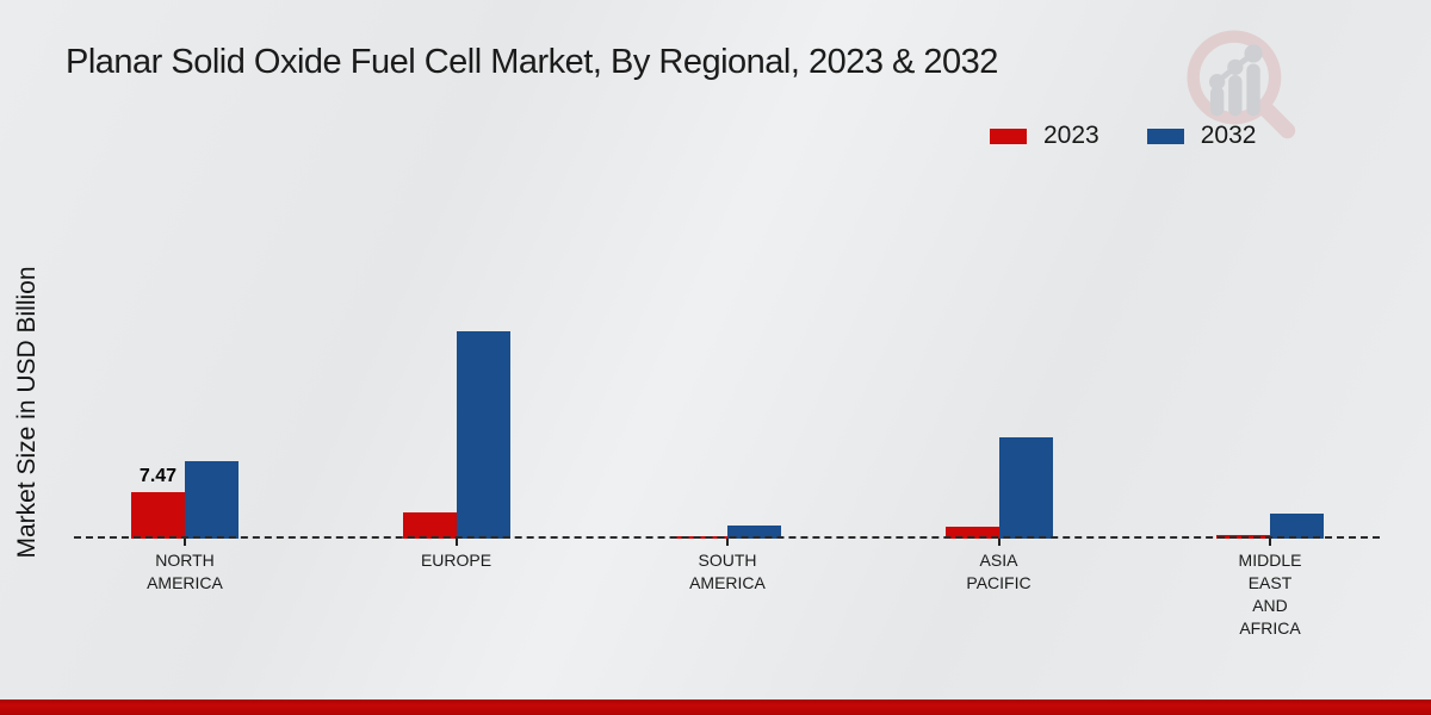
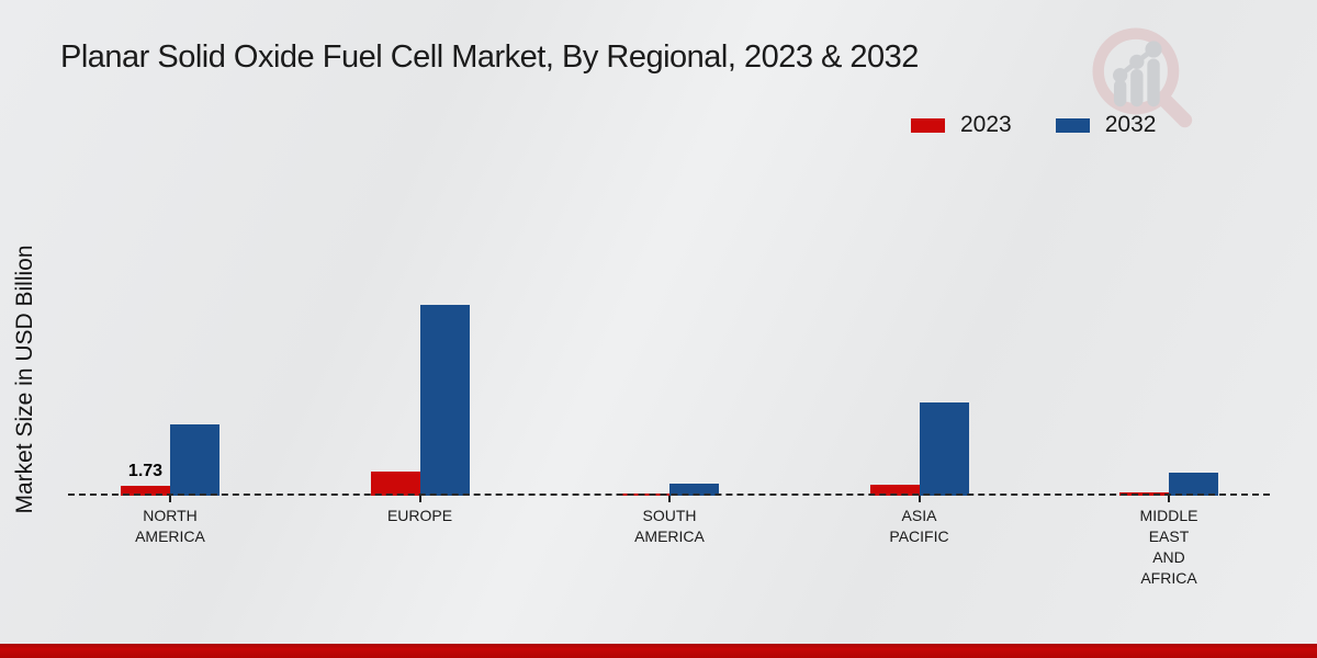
2023/NORTH AMERICA: 7.47 -> 1.73
